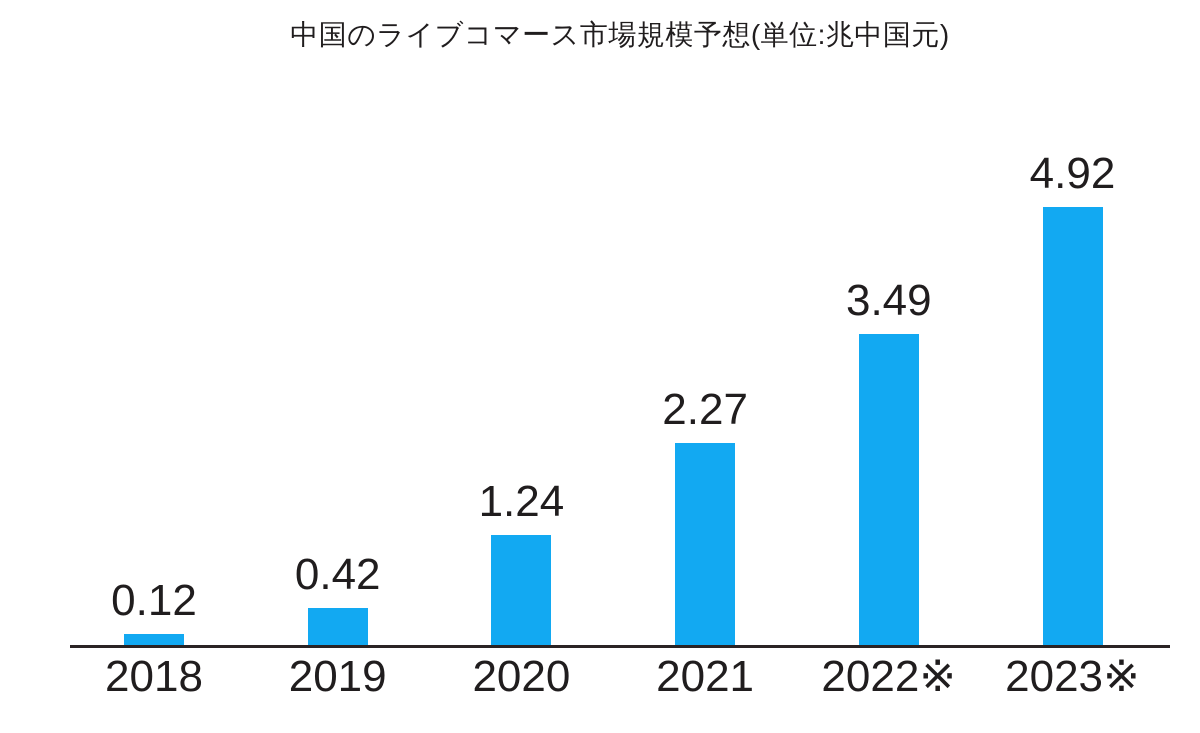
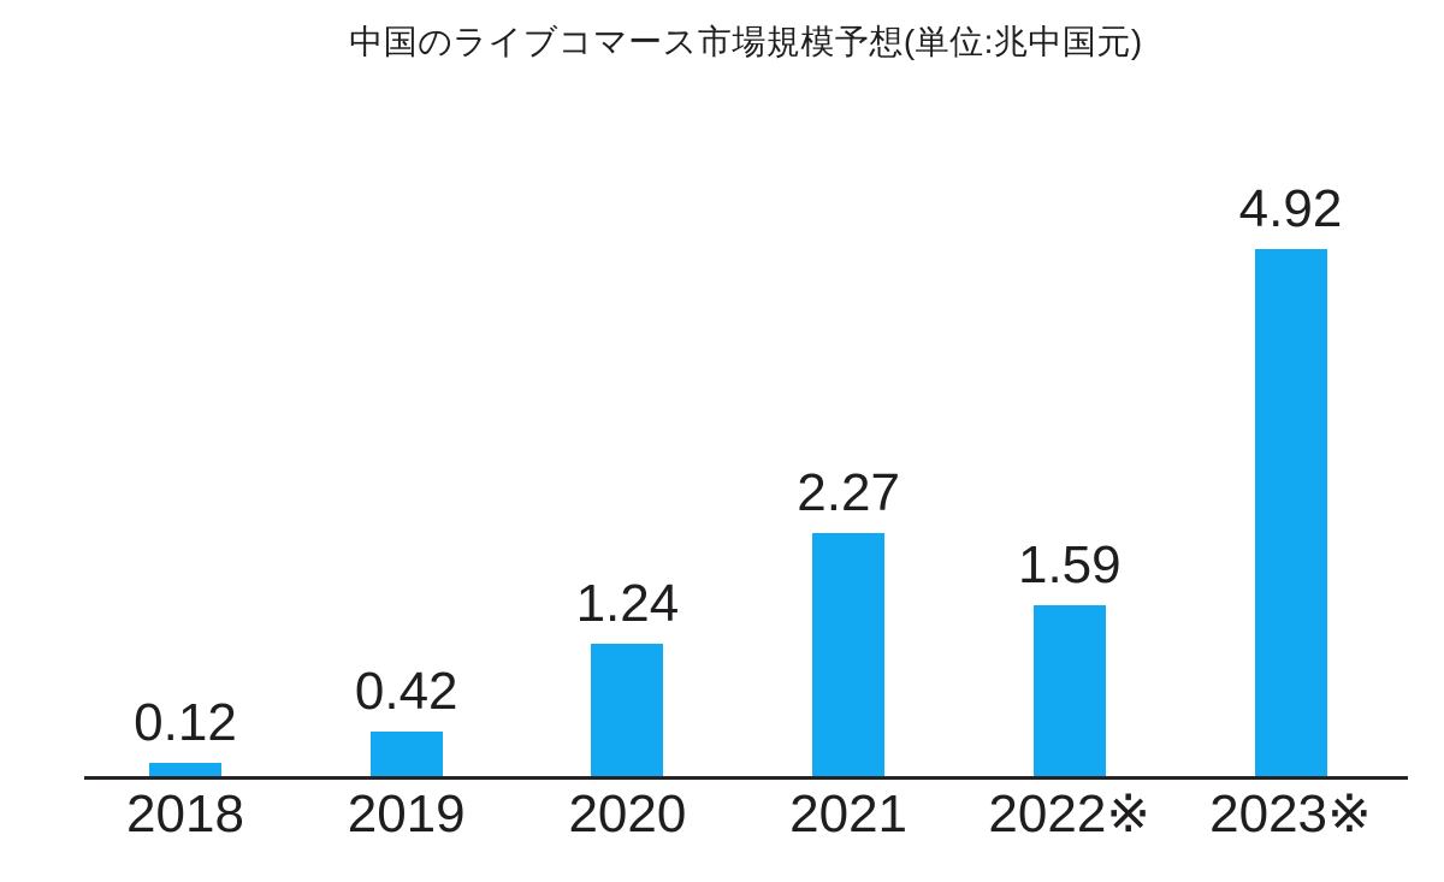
2022※: 3.49 -> 1.59
